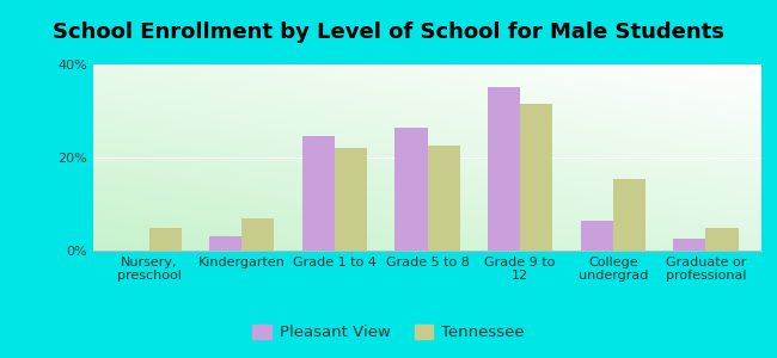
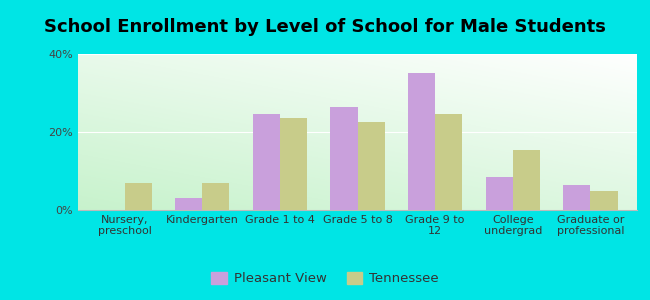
Tennessee/Nursery, preschool: 5.0% -> 7.0%
Tennessee/Grade 1 to 4: 22.0% -> 23.5%
Tennessee/Grade 9 to 12: 31.5% -> 24.5%
Pleasant View/College undergrad: 6.5% -> 8.5%
Pleasant View/Graduate or professional: 2.5% -> 6.5%
